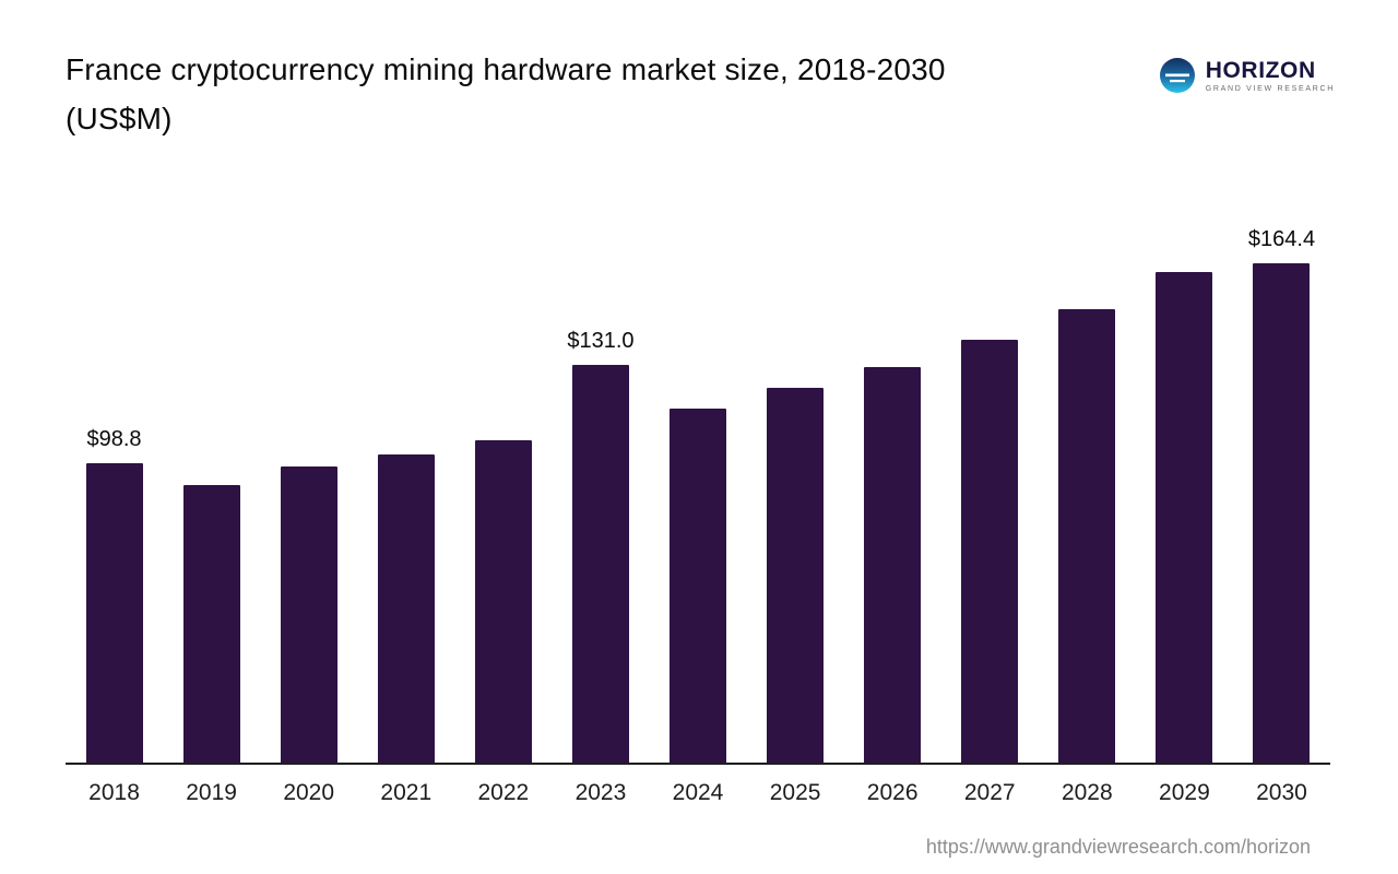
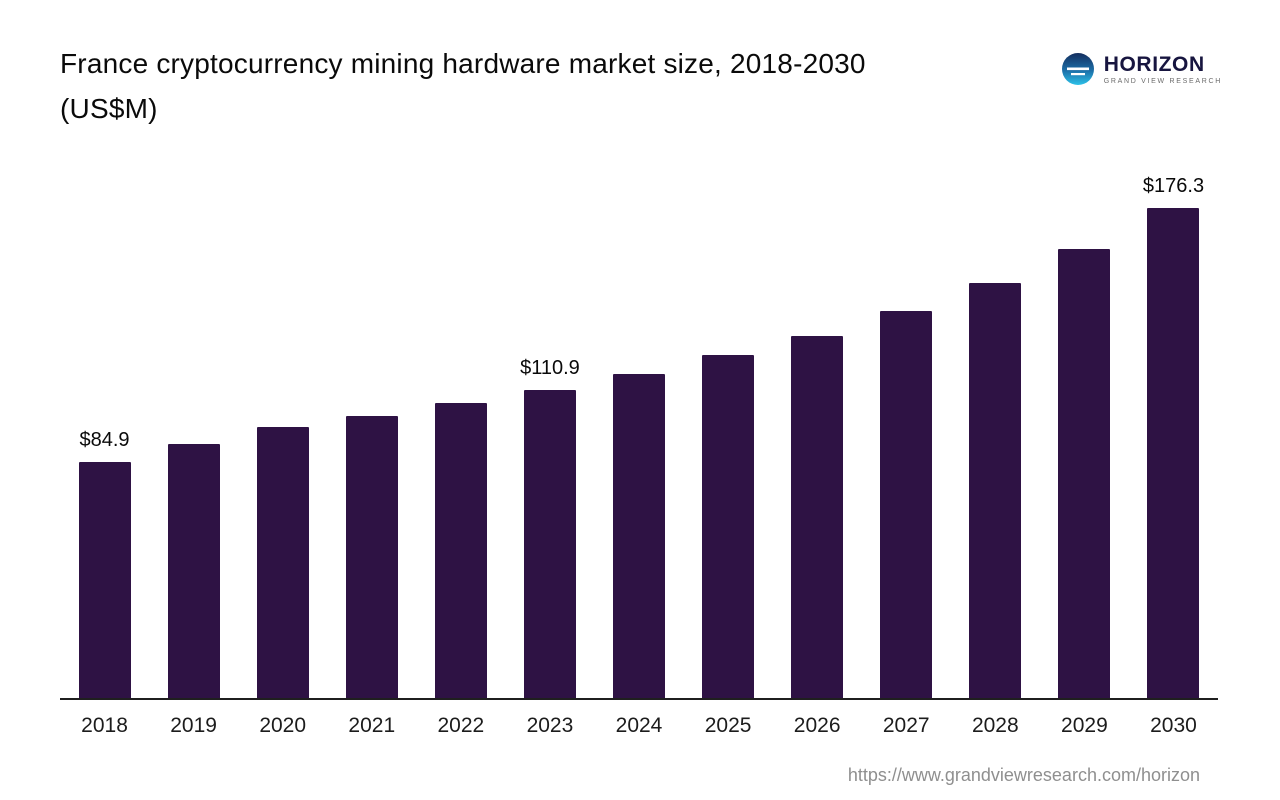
2018: $98.8 -> $84.9
2023: $131.0 -> $110.9
2030: $164.4 -> $176.3
